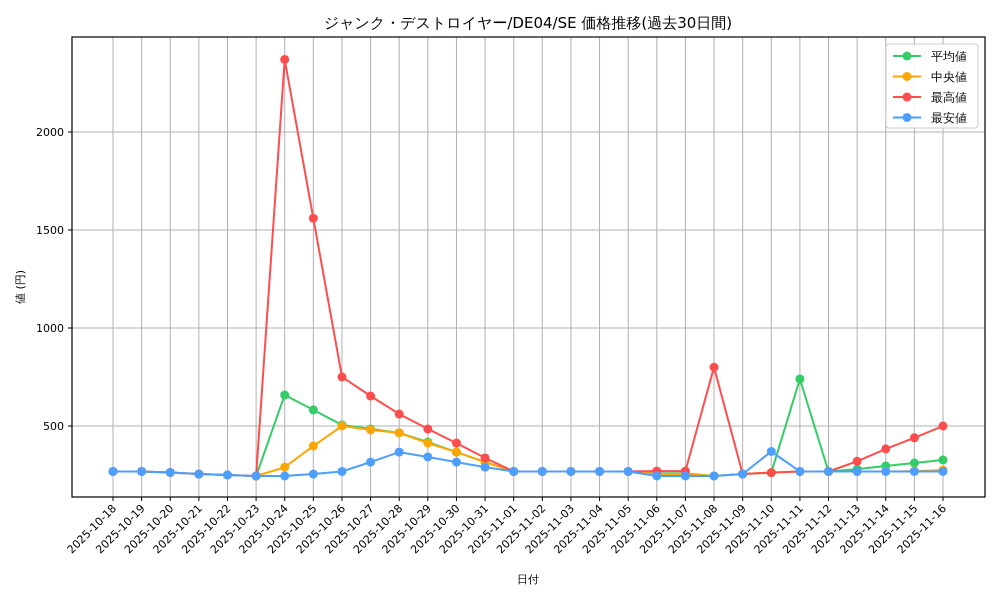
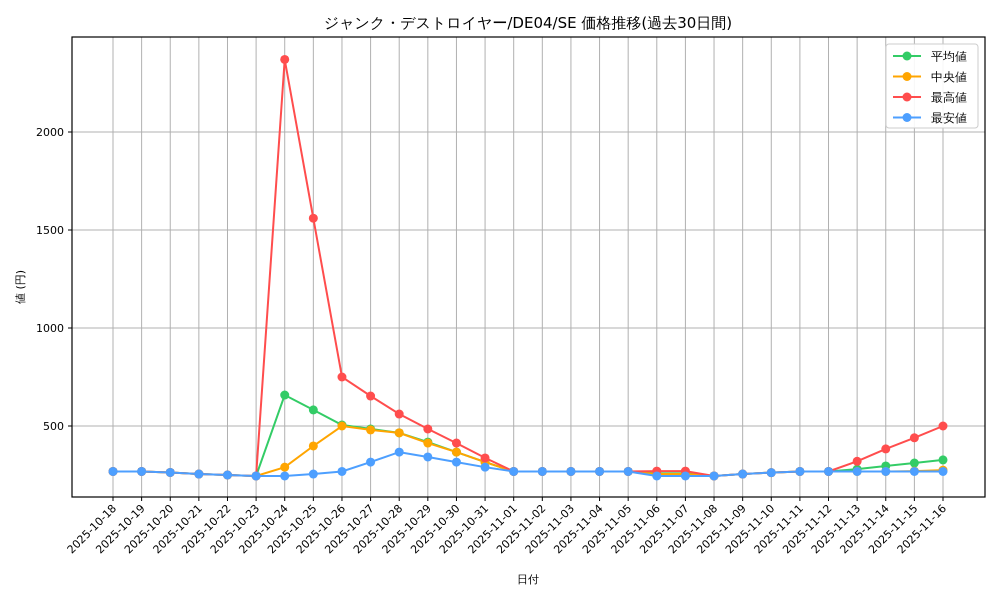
最高値/2025-11-08: 800 -> 240
最安値/2025-11-10: 370 -> 260
平均値/2025-11-11: 740 -> 270
